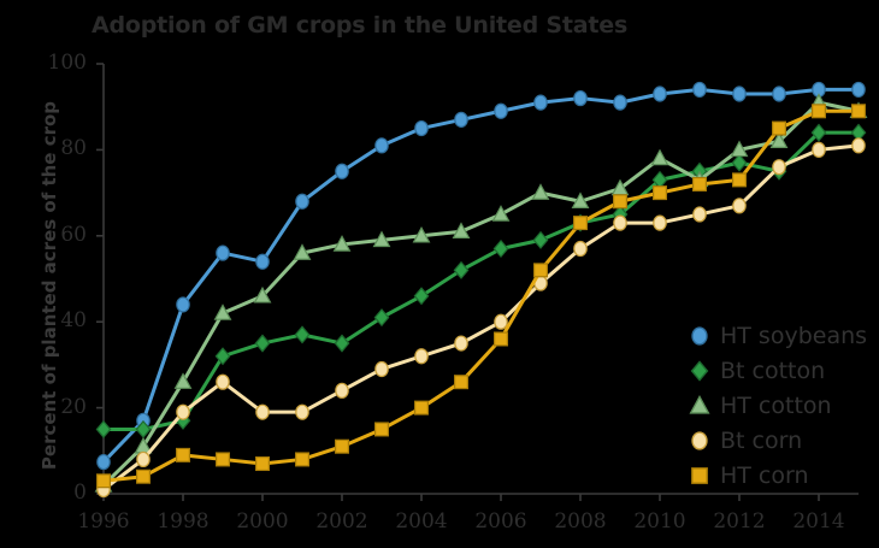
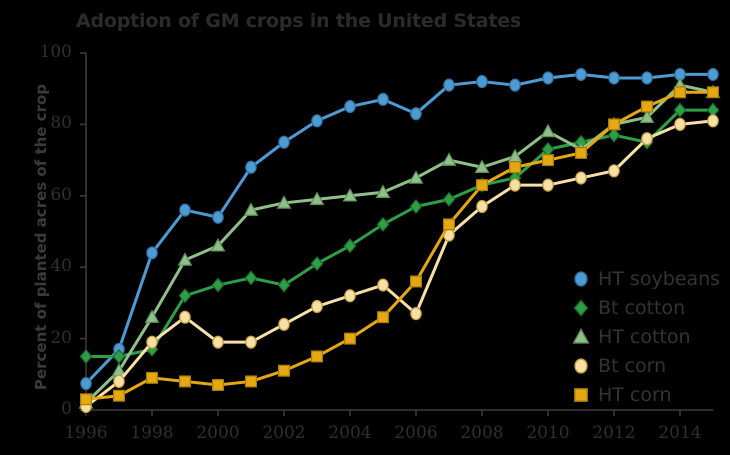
HT soybeans/2006: 89 -> 83
Bt corn/2006: 40 -> 27
HT corn/2012: 73 -> 80
